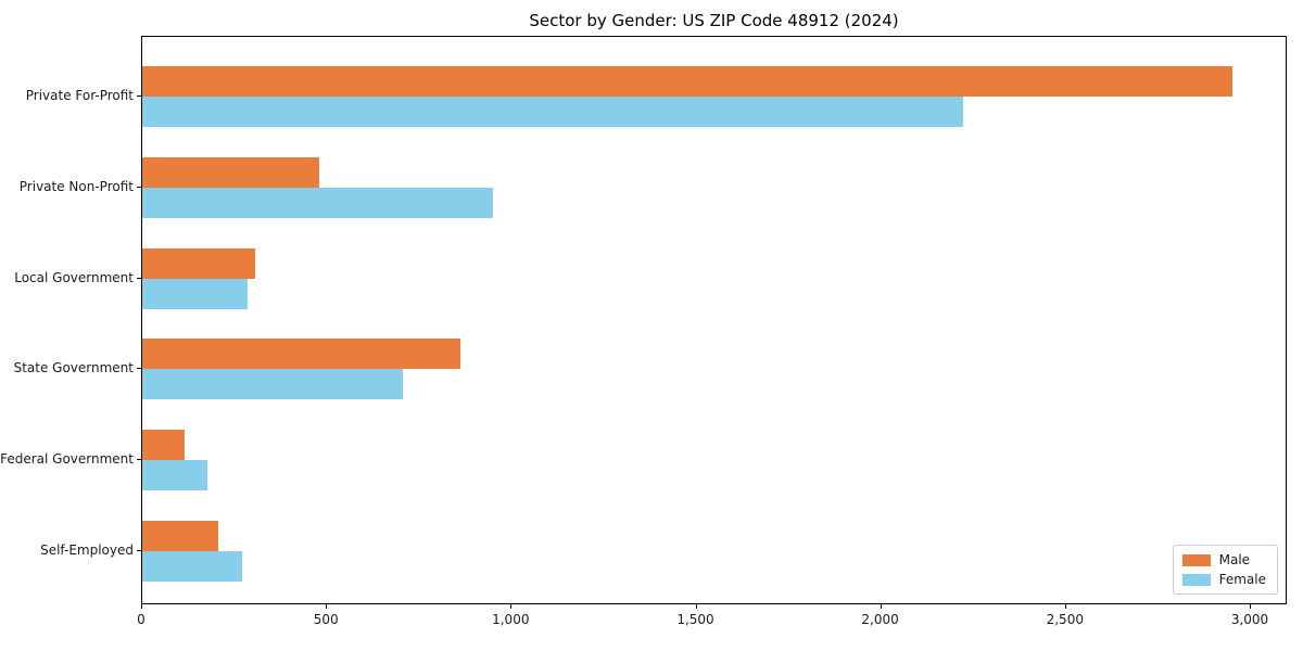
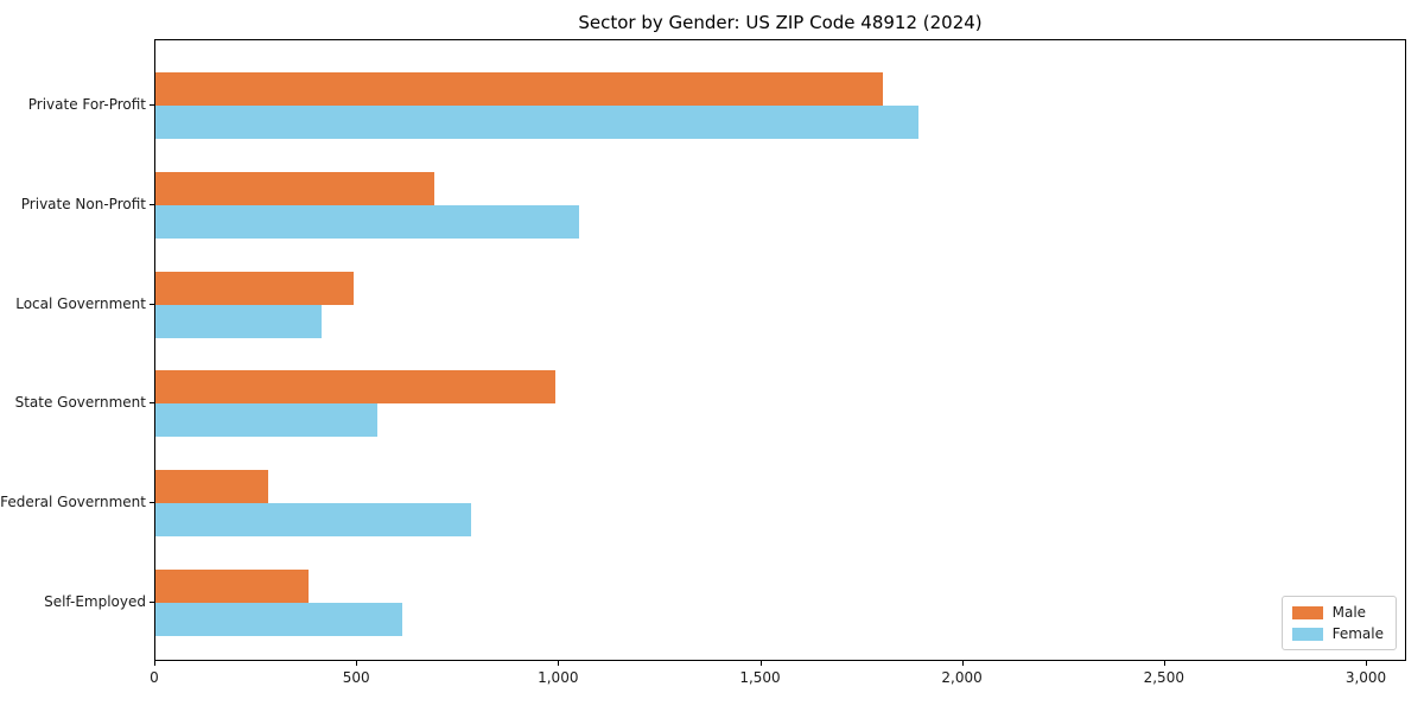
Male/Private For-Profit: 2950 -> 1800
Female/Private For-Profit: 2220 -> 1890
Male/Private Non-Profit: 480 -> 690
Female/Private Non-Profit: 950 -> 1050
Male/Local Government: 300 -> 490
Female/Local Government: 280 -> 410
Male/State Government: 860 -> 990
Female/State Government: 700 -> 550
Male/Federal Government: 120 -> 280
Female/Federal Government: 180 -> 780
Male/Self-Employed: 200 -> 380
Female/Self-Employed: 270 -> 610
